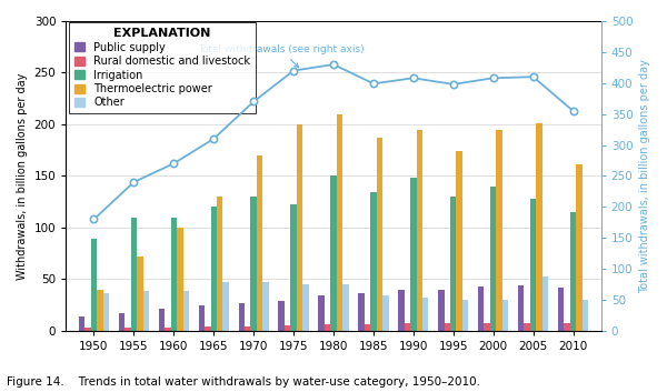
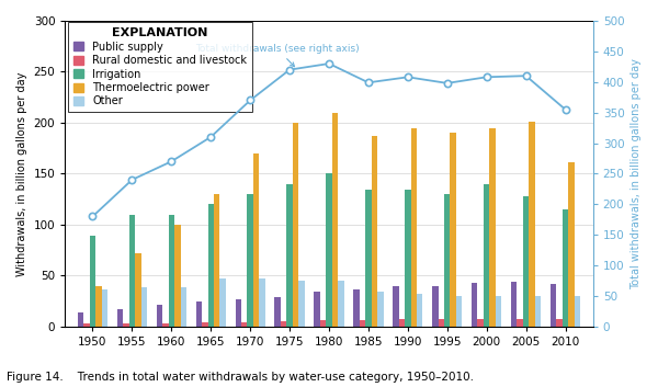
Irrigation/1975: 122 -> 140
Irrigation/1990: 148 -> 134
Thermoelectric power/1995: 174 -> 190
Other/2005: 52 -> 30
